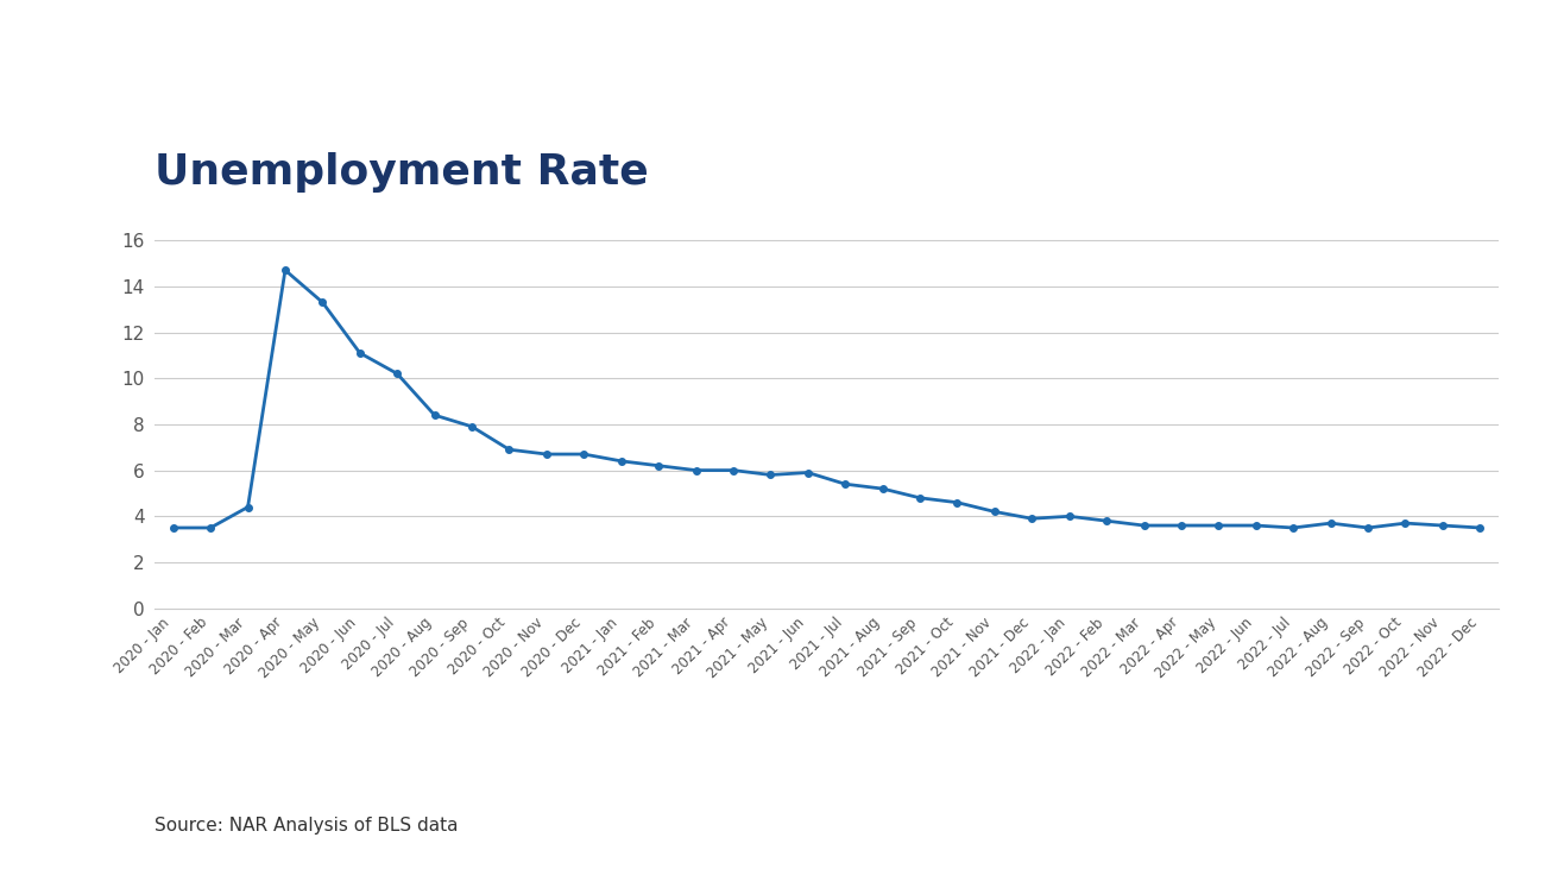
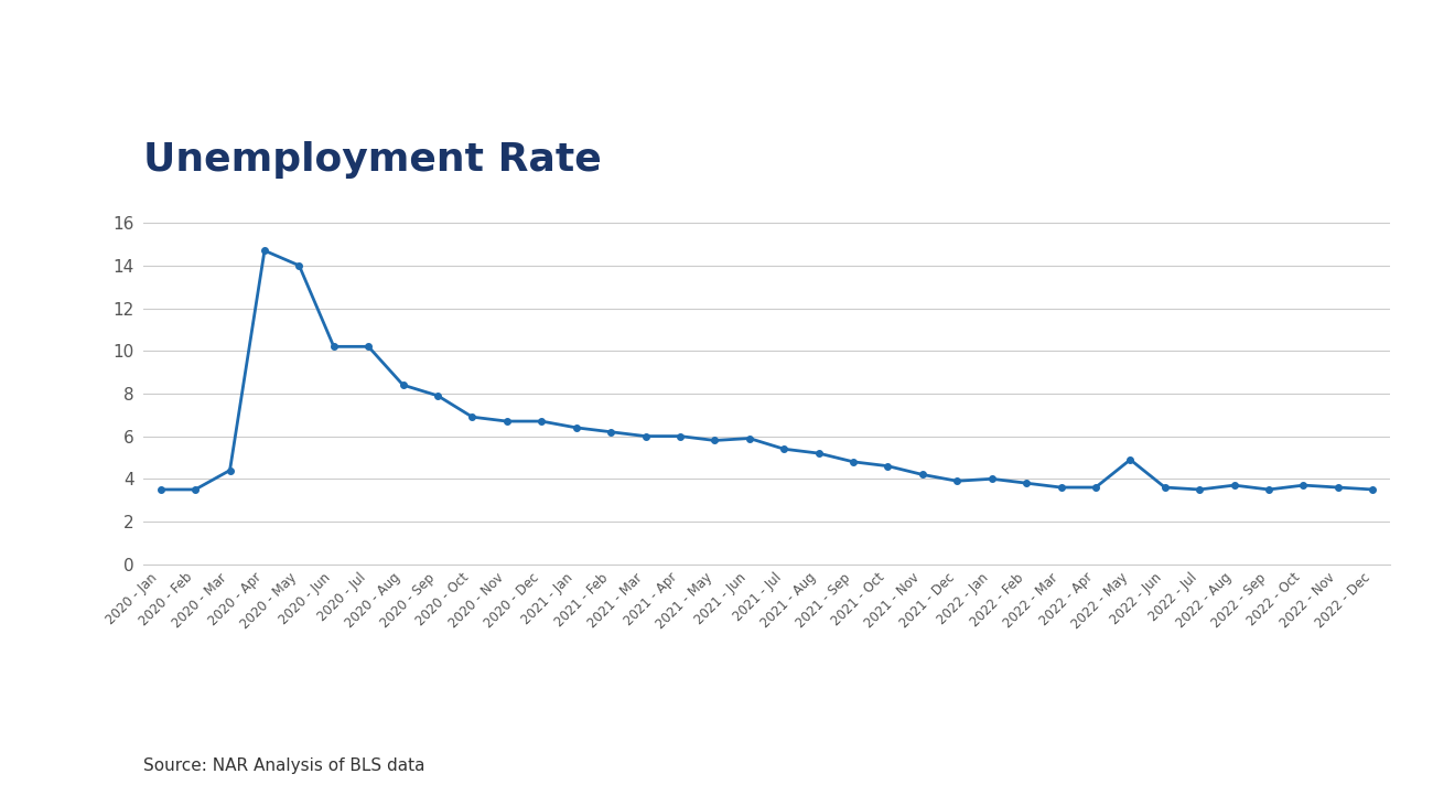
2020 - May: 13.3 -> 14.0
2020 - Jun: 11.1 -> 10.2
2022 - May: 3.6 -> 4.9
